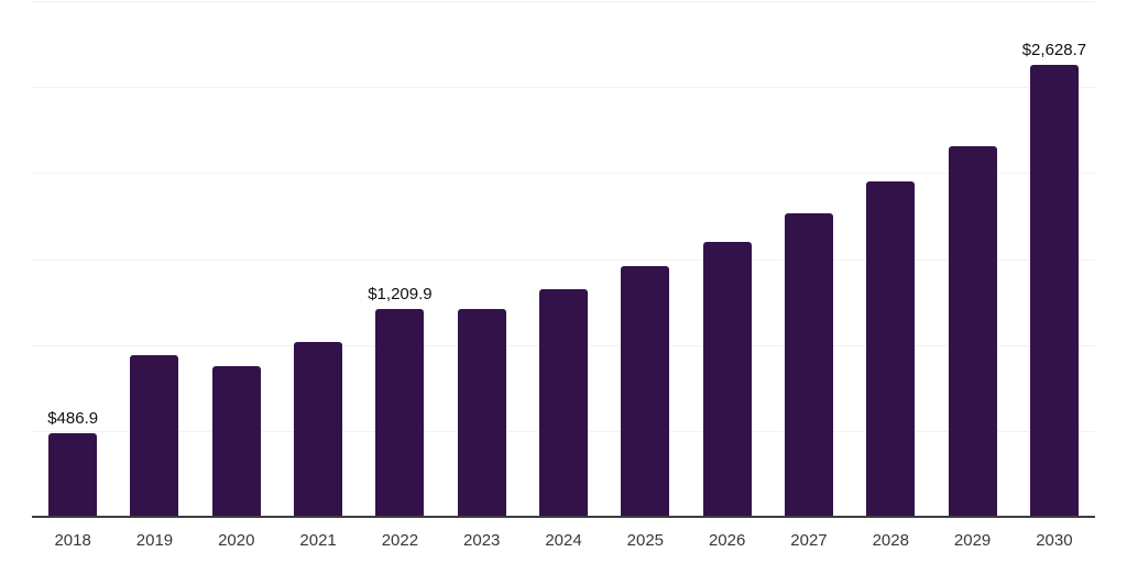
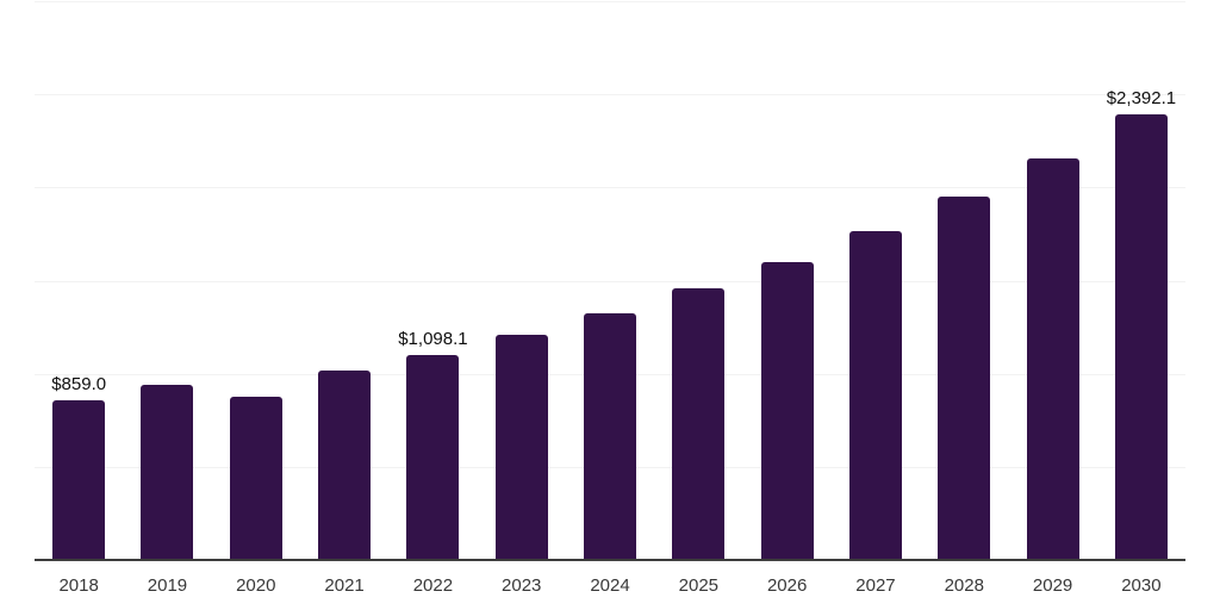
2018: $486.9 -> $859.0
2022: $1,209.9 -> $1,098.1
2030: $2,628.7 -> $2,392.1
